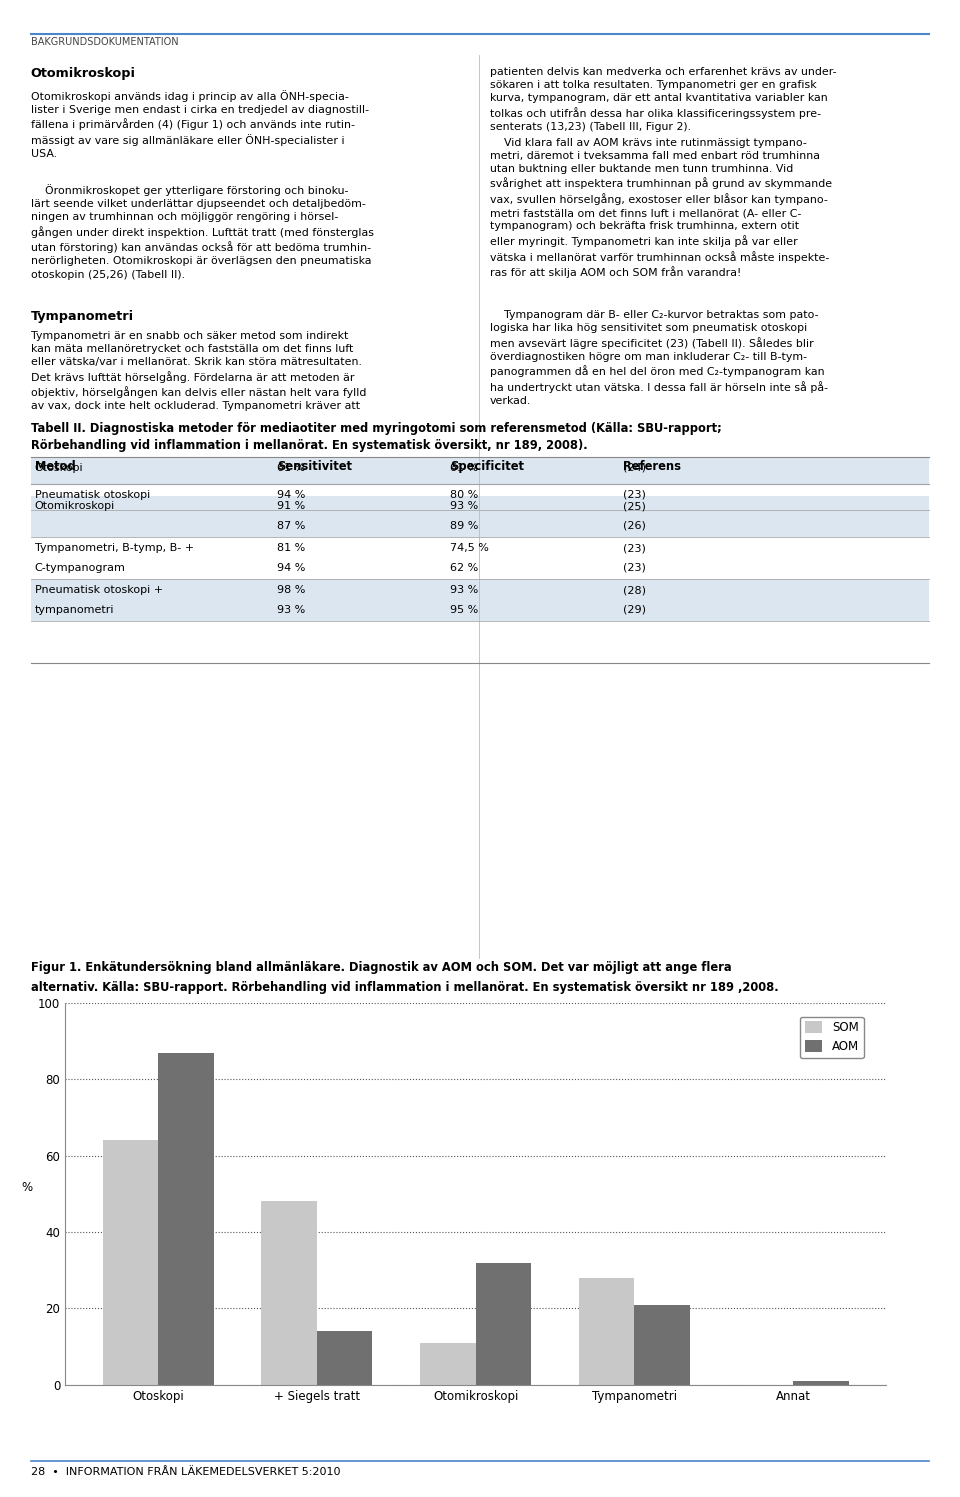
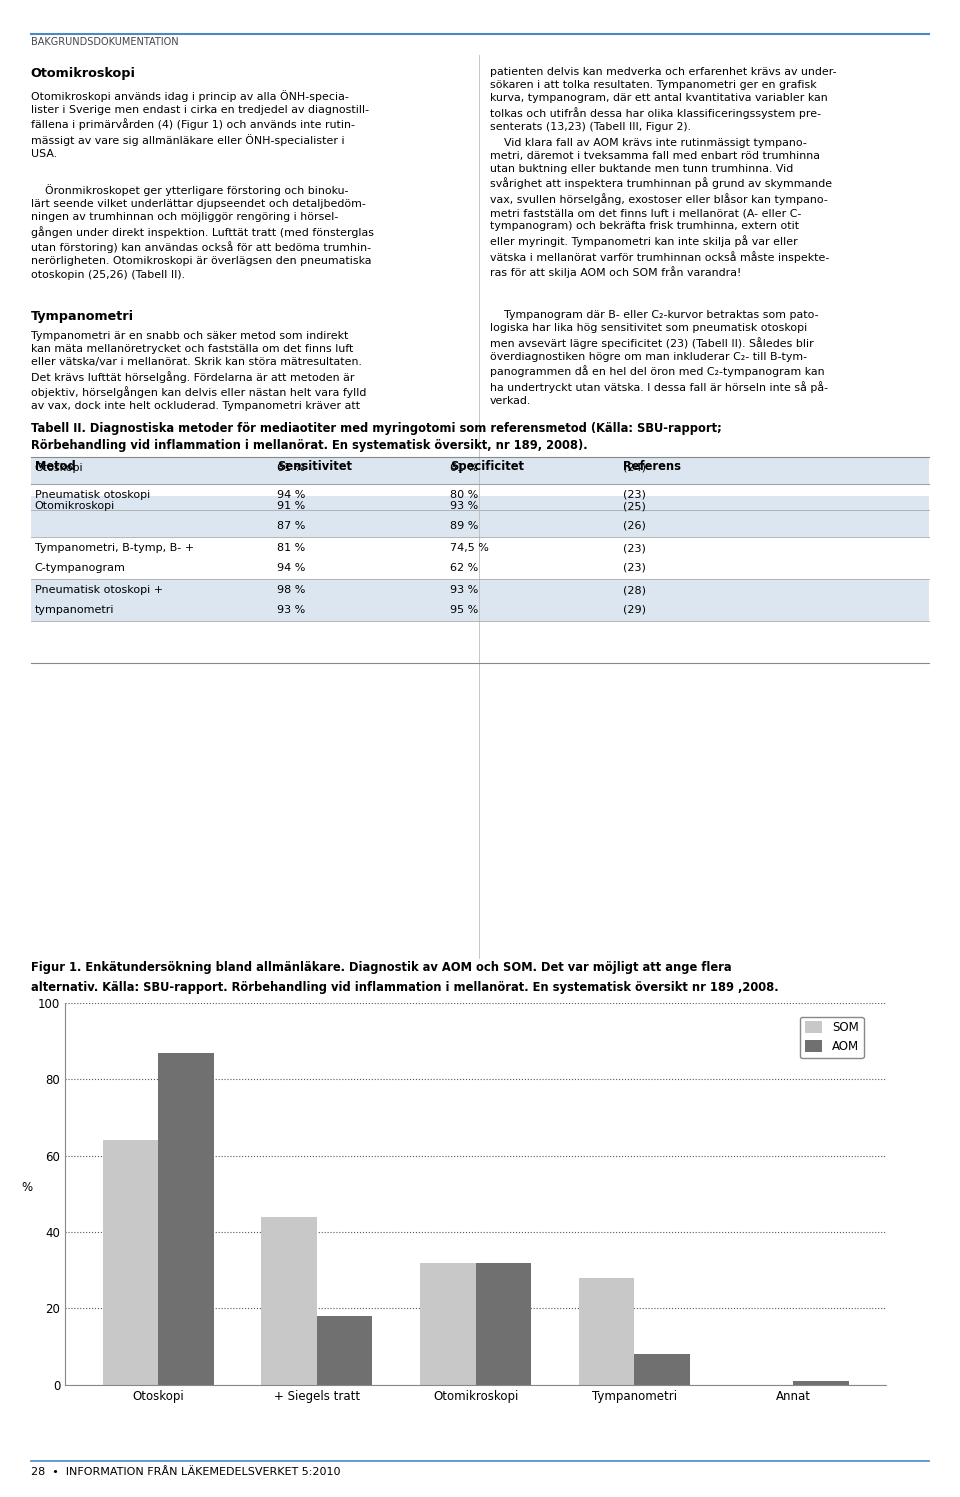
SOM/+ Siegels tratt: 48 -> 44
AOM/+ Siegels tratt: 14 -> 18
SOM/Otomikroskopi: 11 -> 32
AOM/Tympanometri: 21 -> 8
